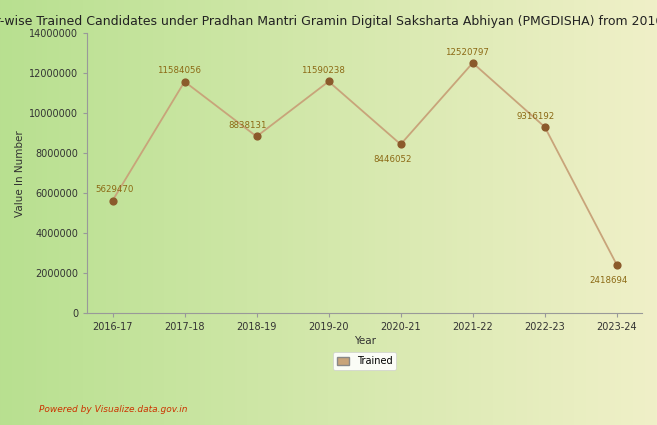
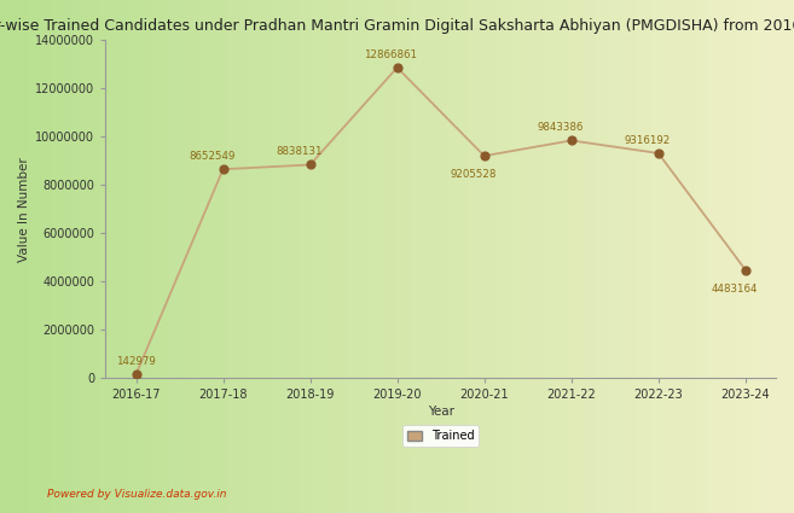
2016-17: 5629470 -> 142979
2017-18: 11584056 -> 8652549
2019-20: 11590238 -> 12866861
2020-21: 8446052 -> 9205528
2021-22: 12520797 -> 9843386
2023-24: 2418694 -> 4483164
